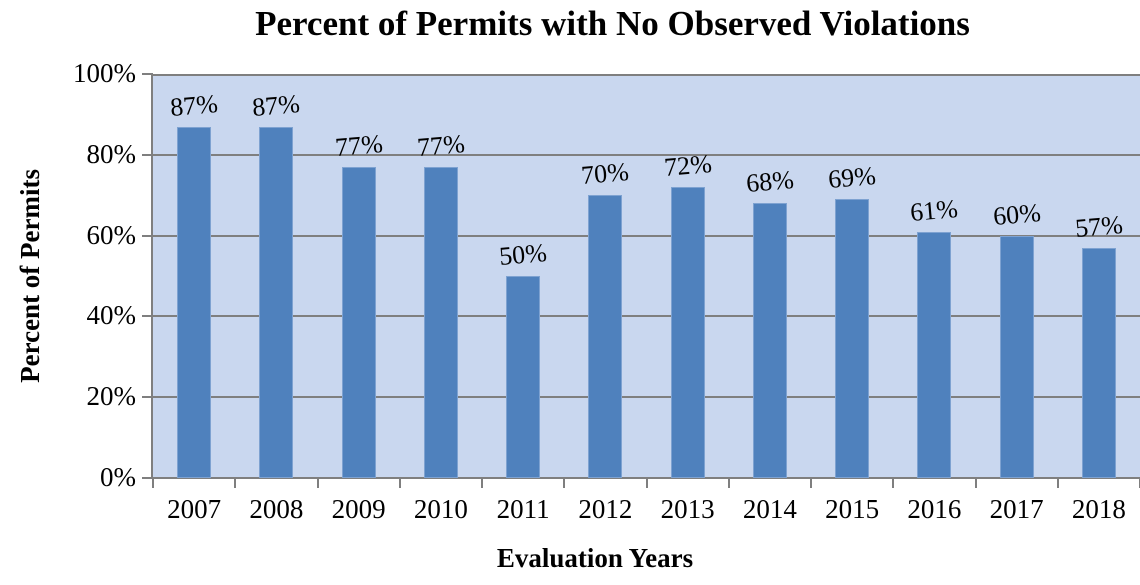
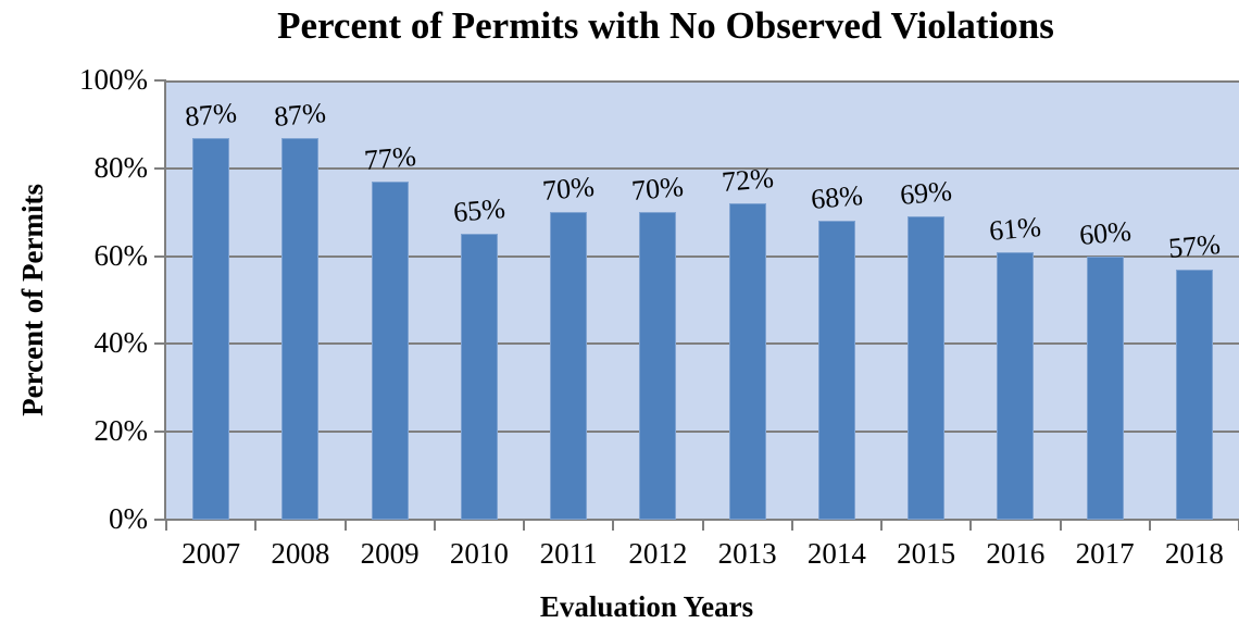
2010: 77% -> 65%
2011: 50% -> 70%
